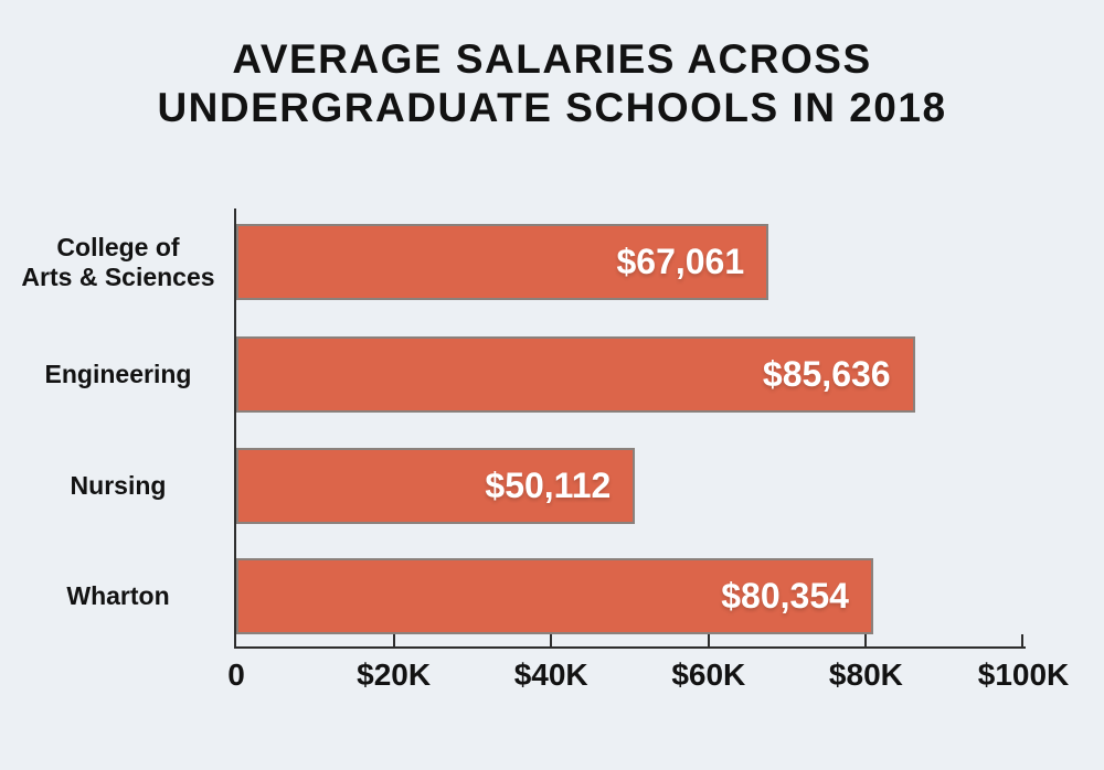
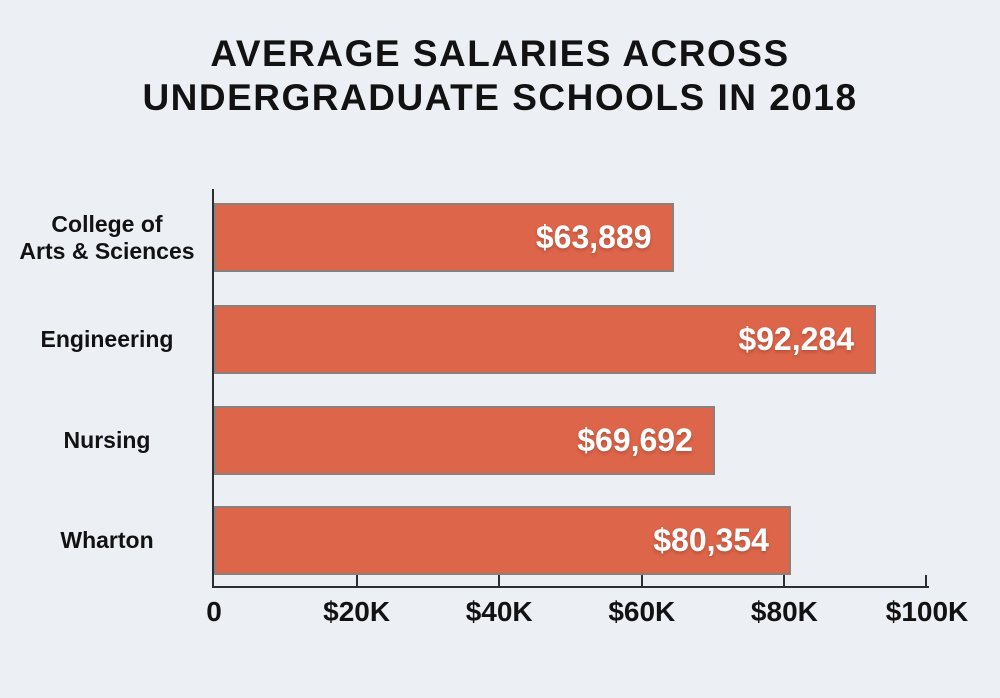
College of Arts & Sciences: $67,061 -> $63,889
Engineering: $85,636 -> $92,284
Nursing: $50,112 -> $69,692
